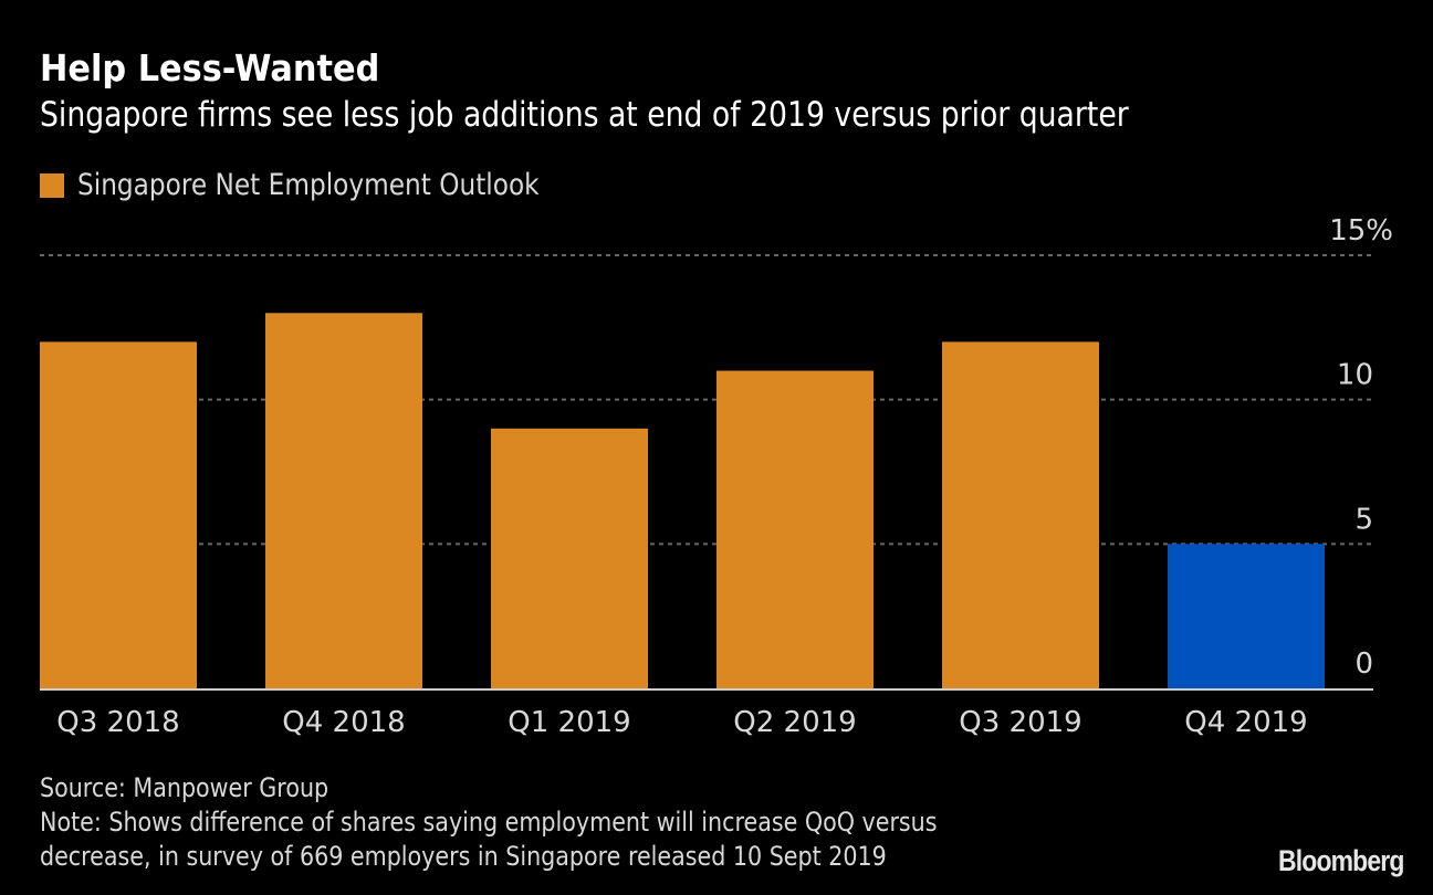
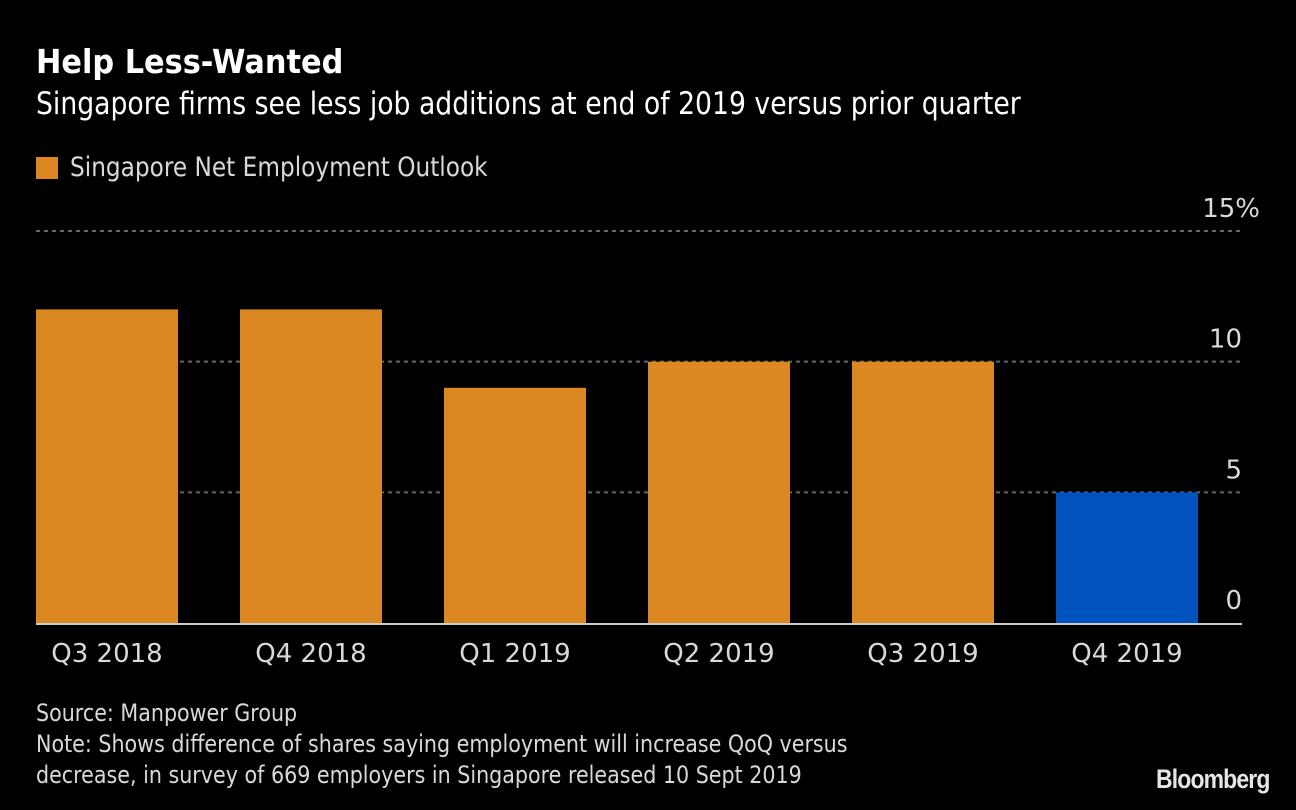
Q4 2018: 13 -> 12
Q2 2019: 11 -> 10
Q3 2019: 12 -> 10
